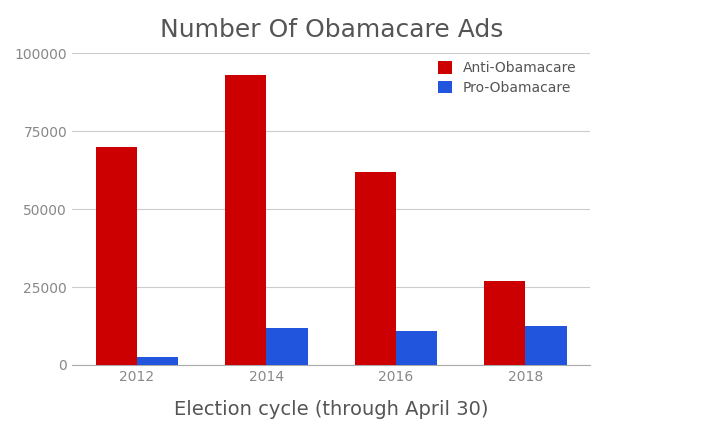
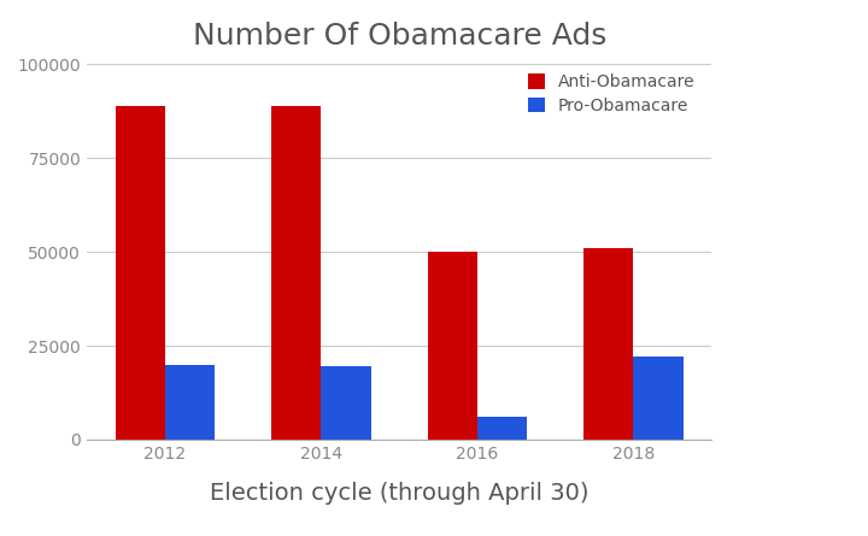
Anti-Obamacare/2012: 70000 -> 89000
Pro-Obamacare/2012: 2500 -> 20000
Anti-Obamacare/2014: 93000 -> 89000
Pro-Obamacare/2014: 12000 -> 19500
Anti-Obamacare/2016: 62000 -> 50000
Pro-Obamacare/2016: 11000 -> 6000
Anti-Obamacare/2018: 27000 -> 51000
Pro-Obamacare/2018: 12500 -> 22000
